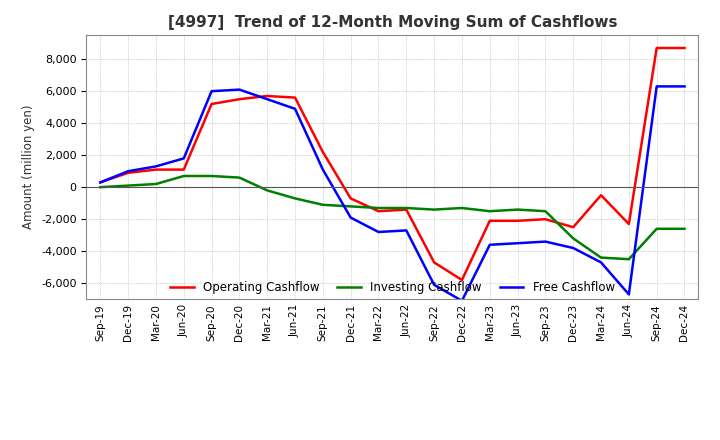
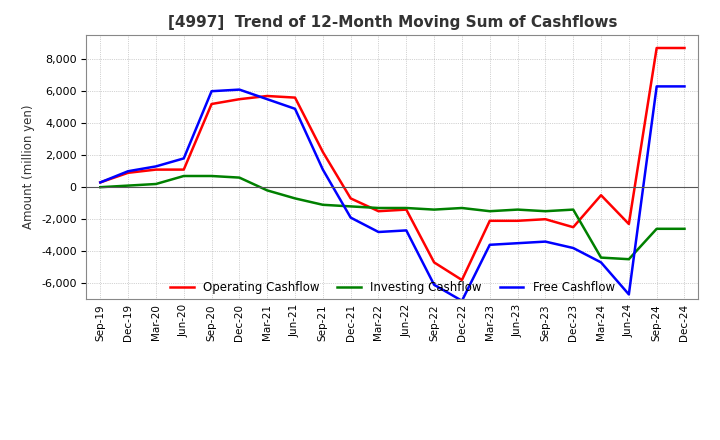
Investing Cashflow/Dec-23: -3,200 -> -1,400
